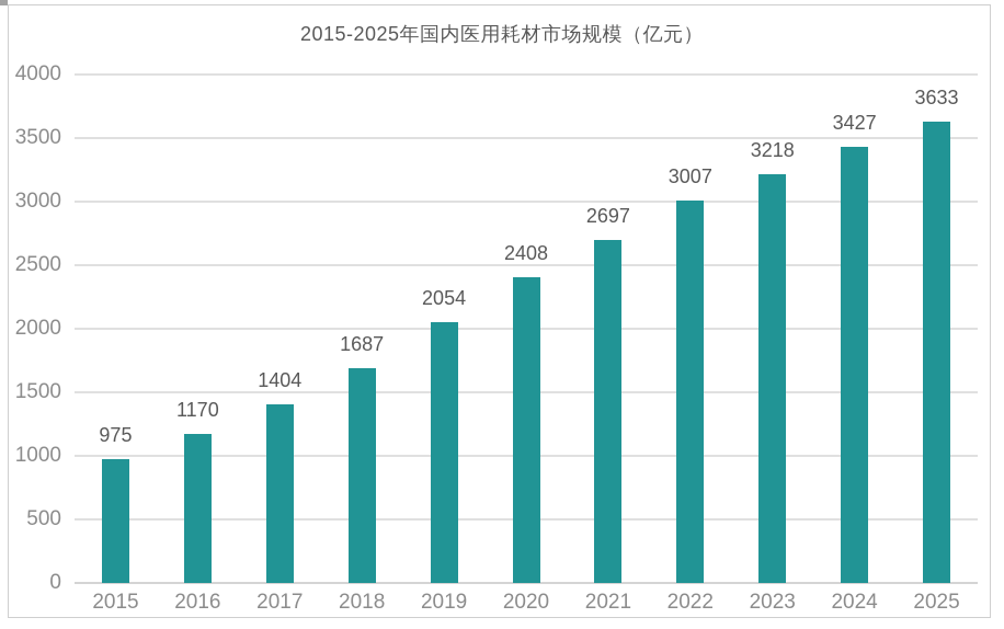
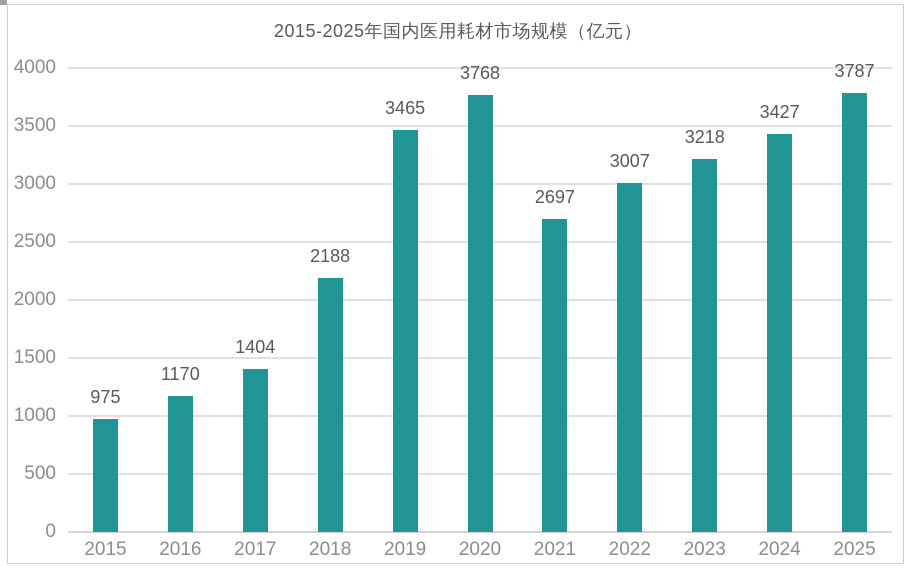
2018: 1687 -> 2188
2019: 2054 -> 3465
2020: 2408 -> 3768
2025: 3633 -> 3787
